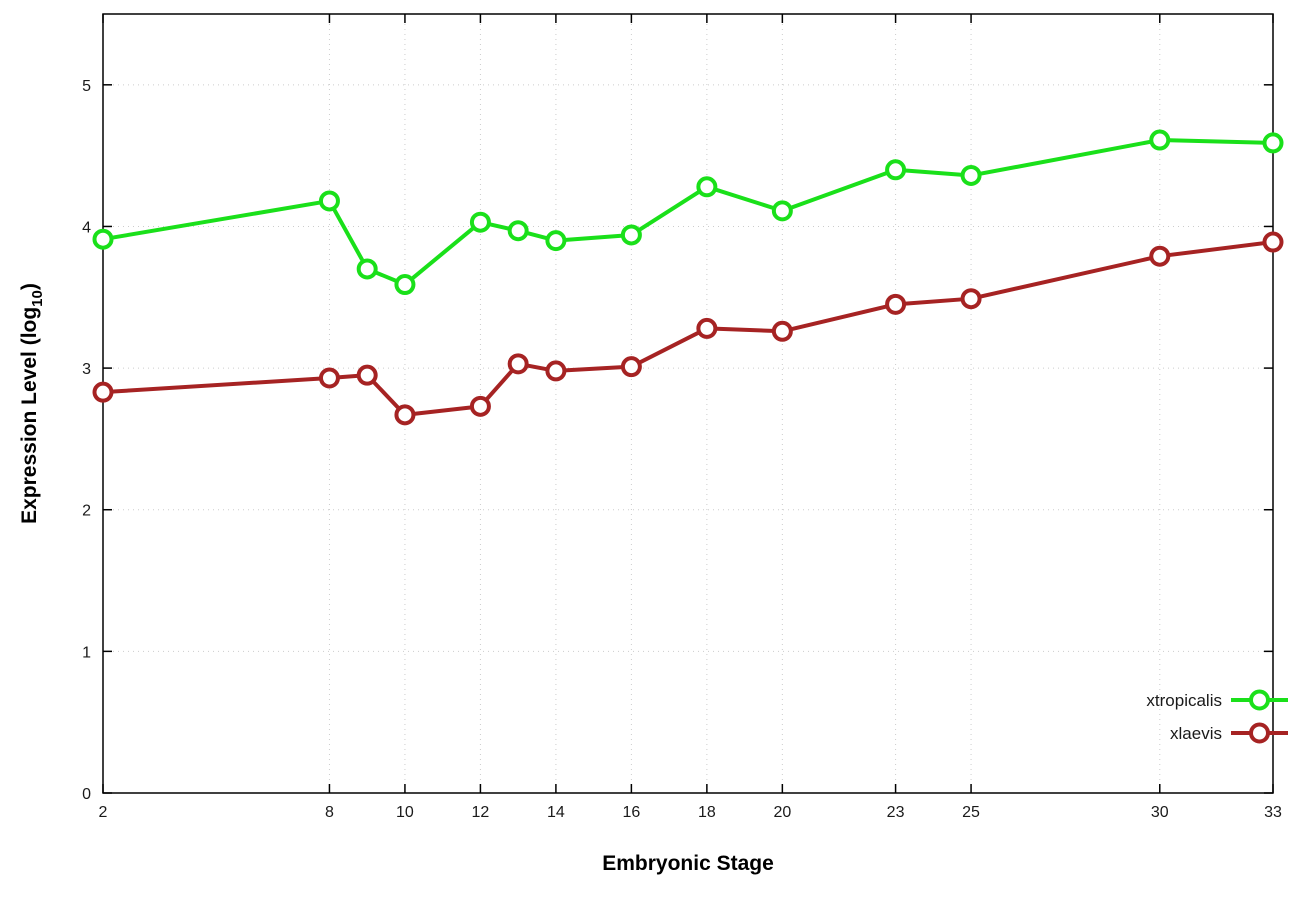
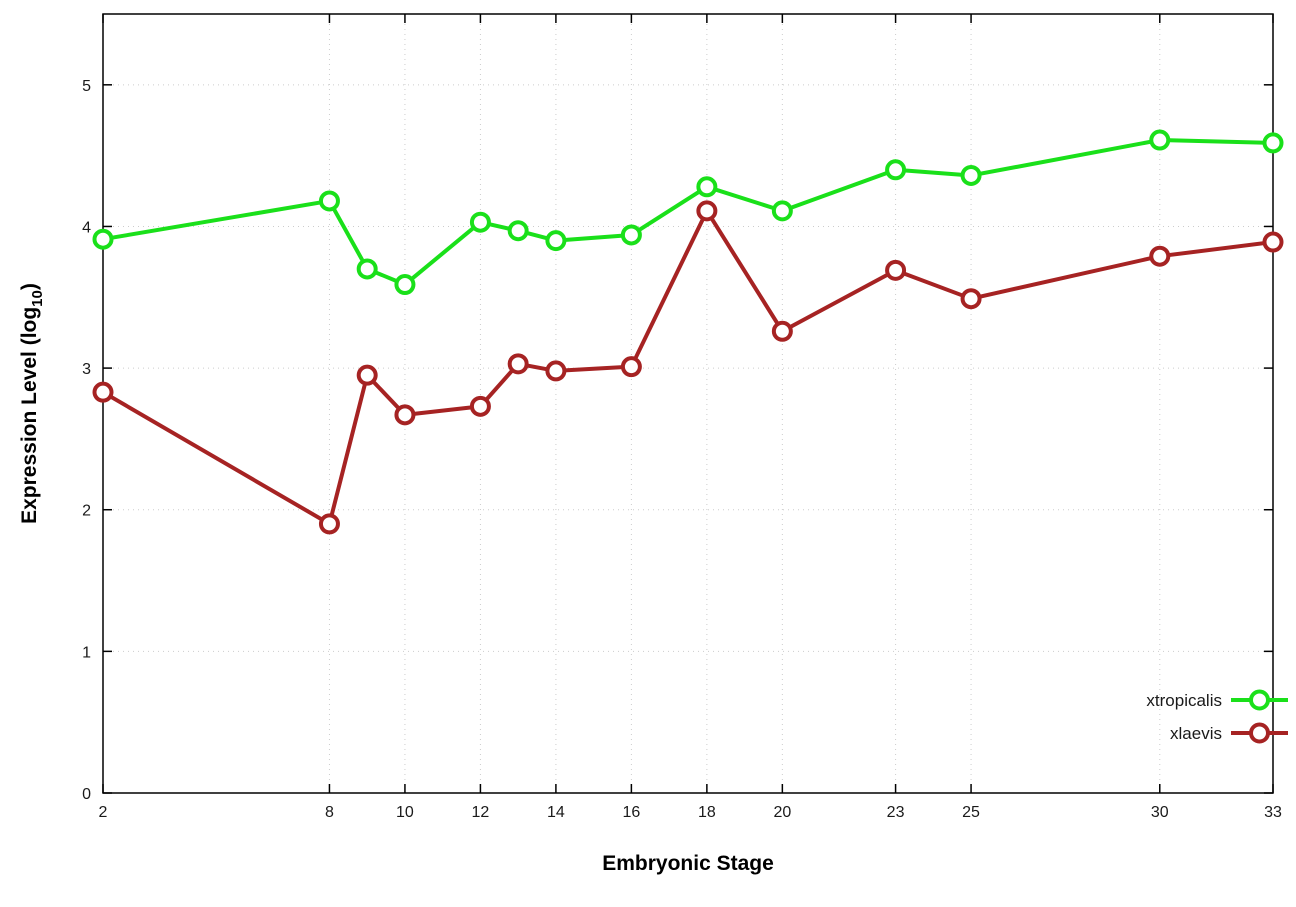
xlaevis/8: 2.93 -> 1.90
xlaevis/18: 3.28 -> 4.11
xlaevis/23: 3.45 -> 3.69
